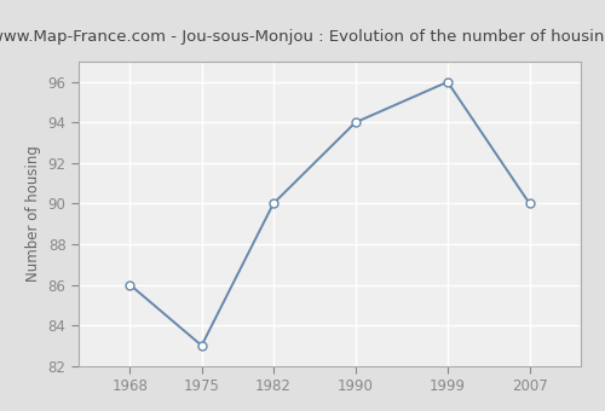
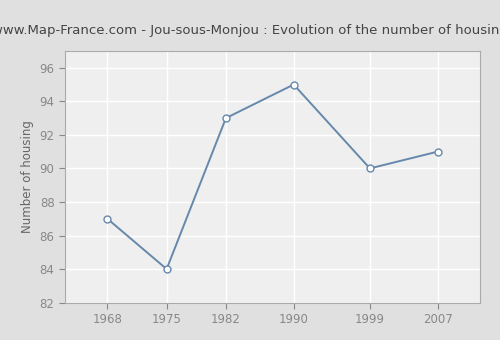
1968: 86 -> 87
1975: 83 -> 84
1982: 90 -> 93
1990: 94 -> 95
1999: 96 -> 90
2007: 90 -> 91
